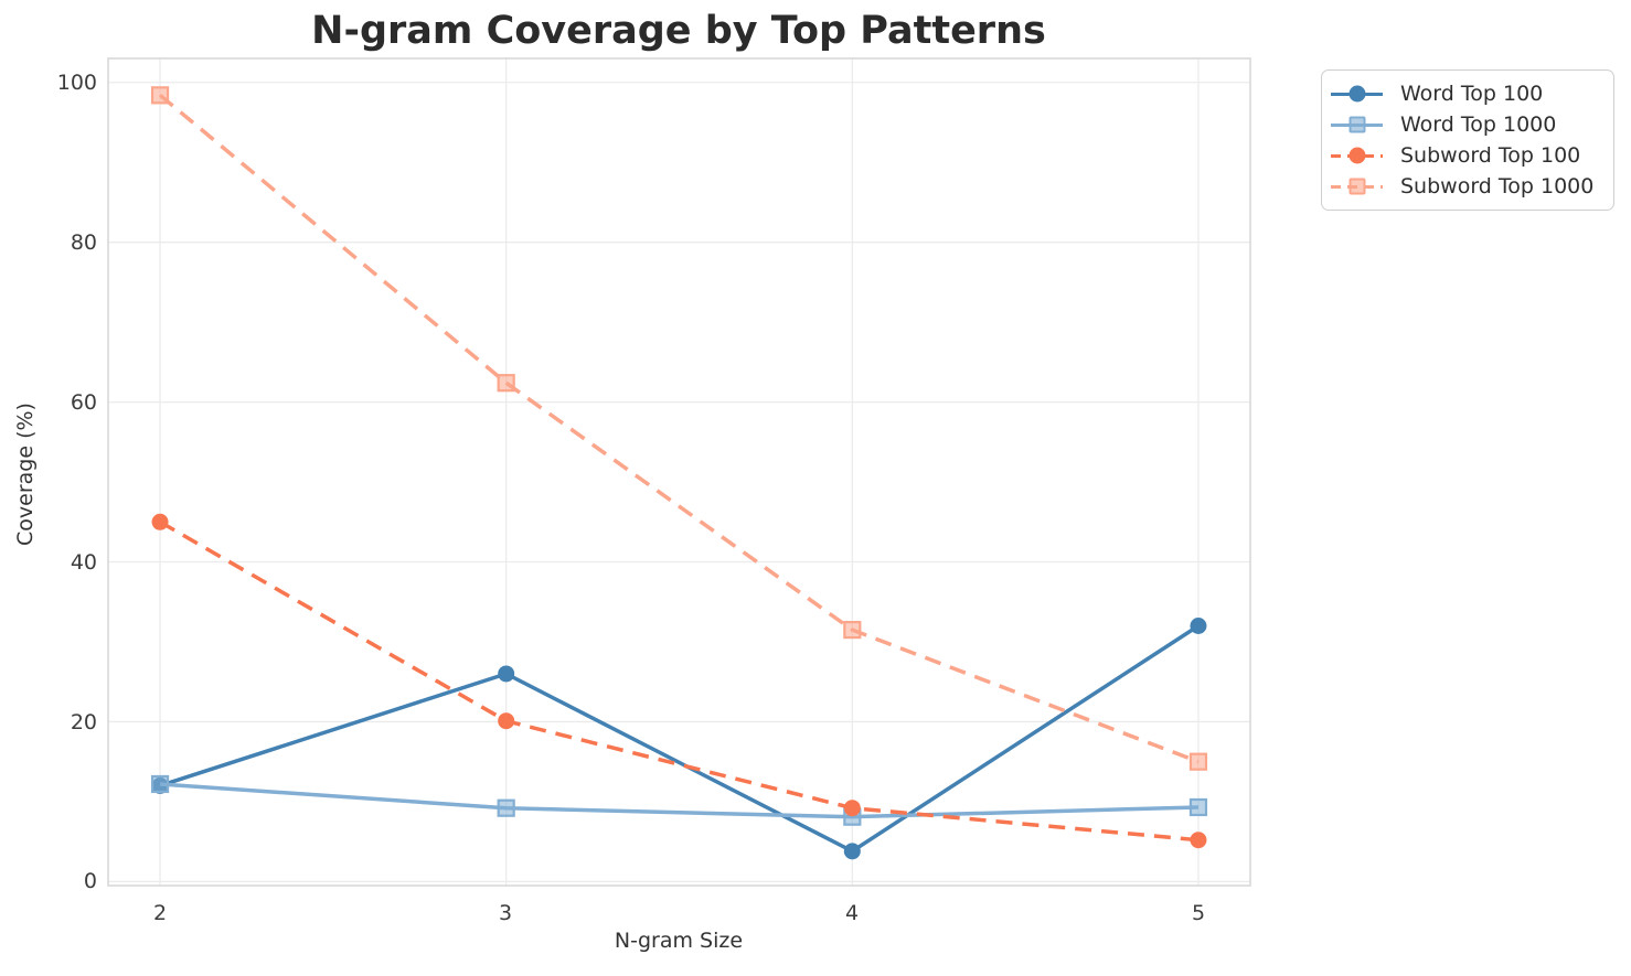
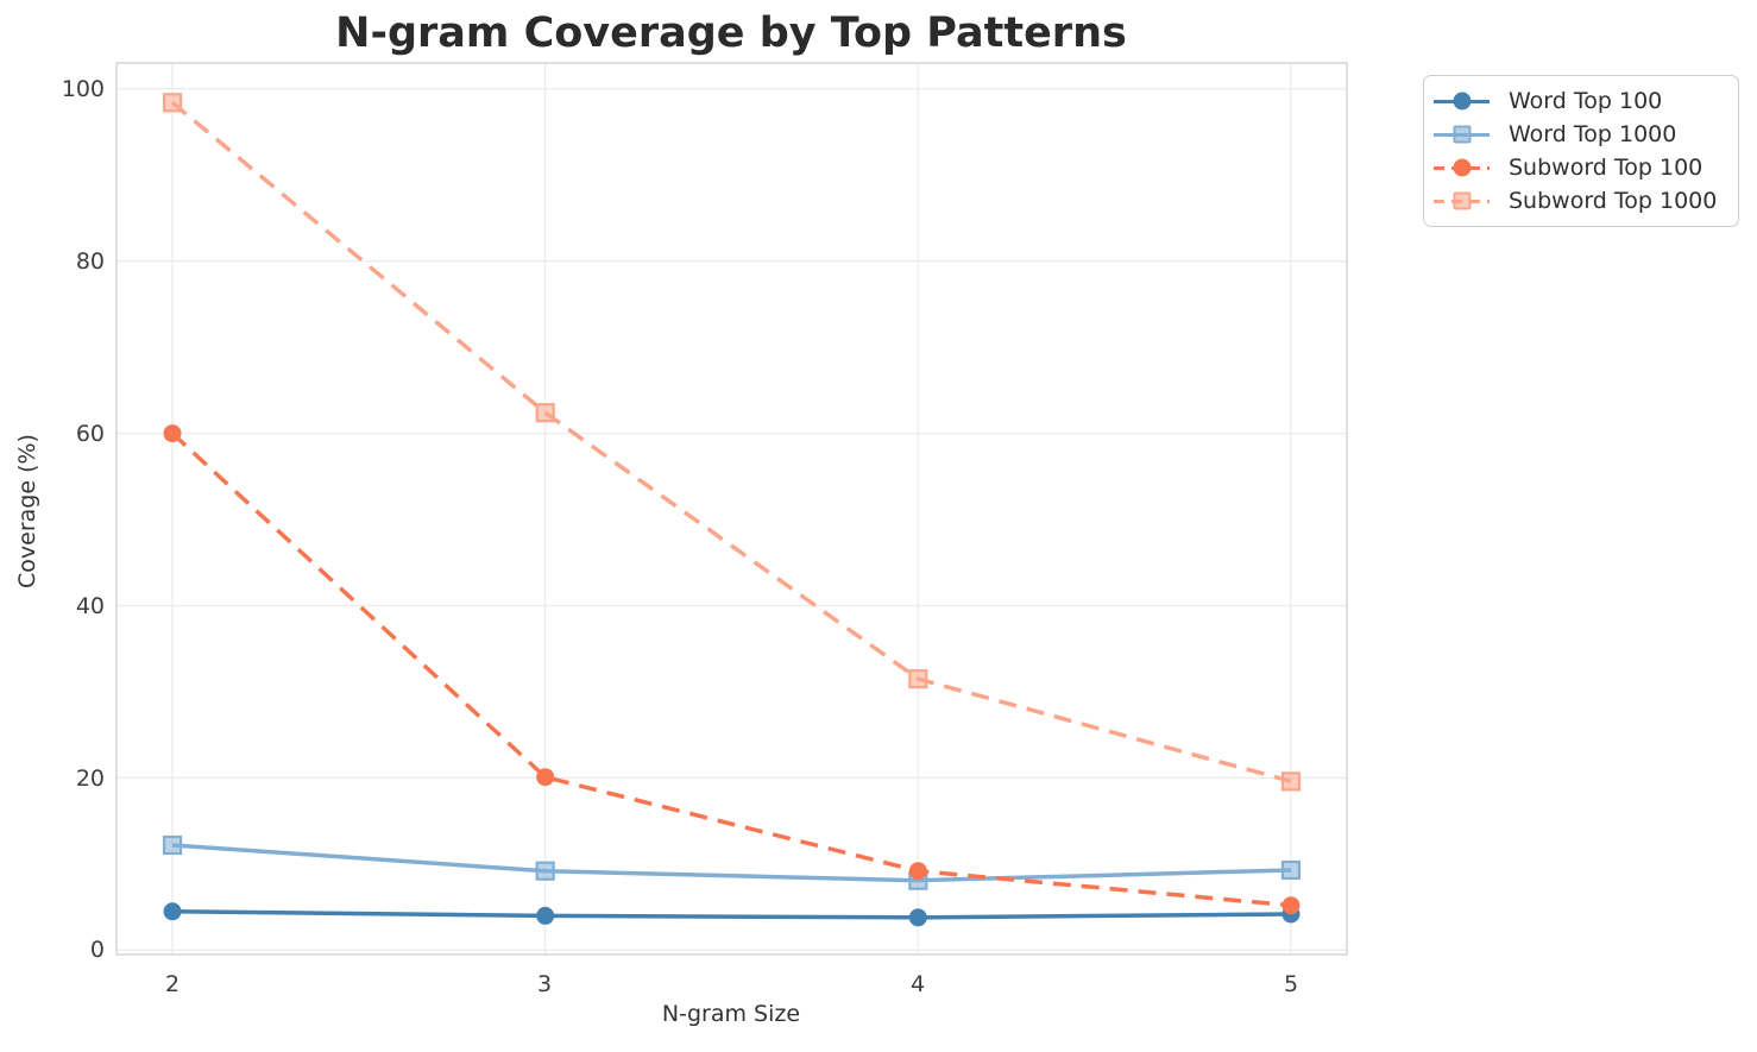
Word Top 100/2: 12 -> 4
Subword Top 100/2: 45 -> 60
Word Top 100/3: 26 -> 4
Word Top 100/5: 32 -> 4
Subword Top 1000/5: 15 -> 20
